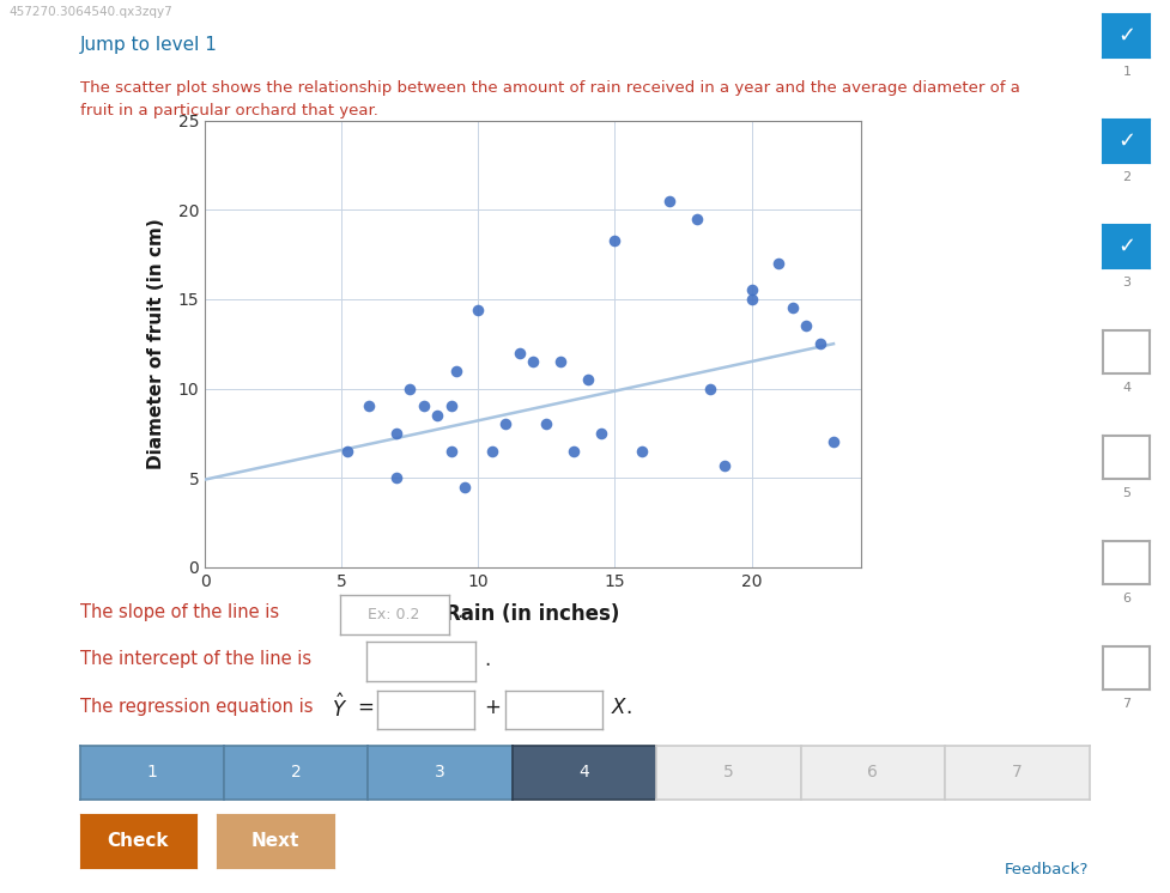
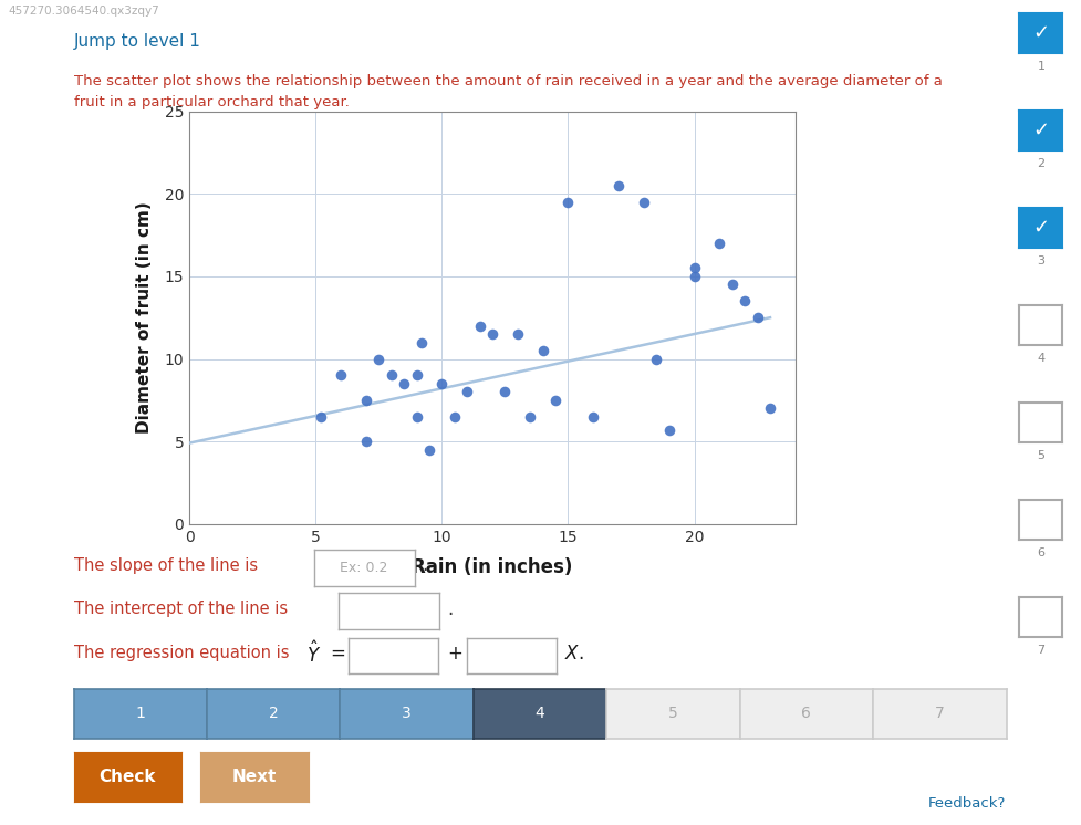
10: 14.4 -> 8.5
15: 18.3 -> 19.5
